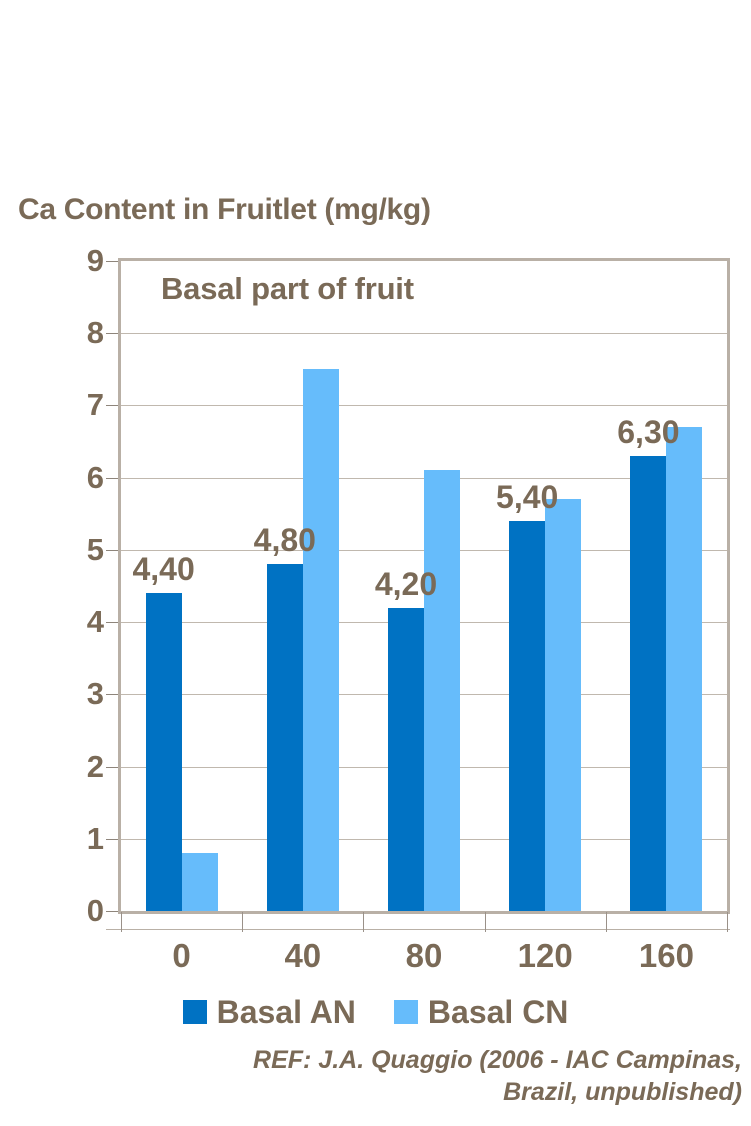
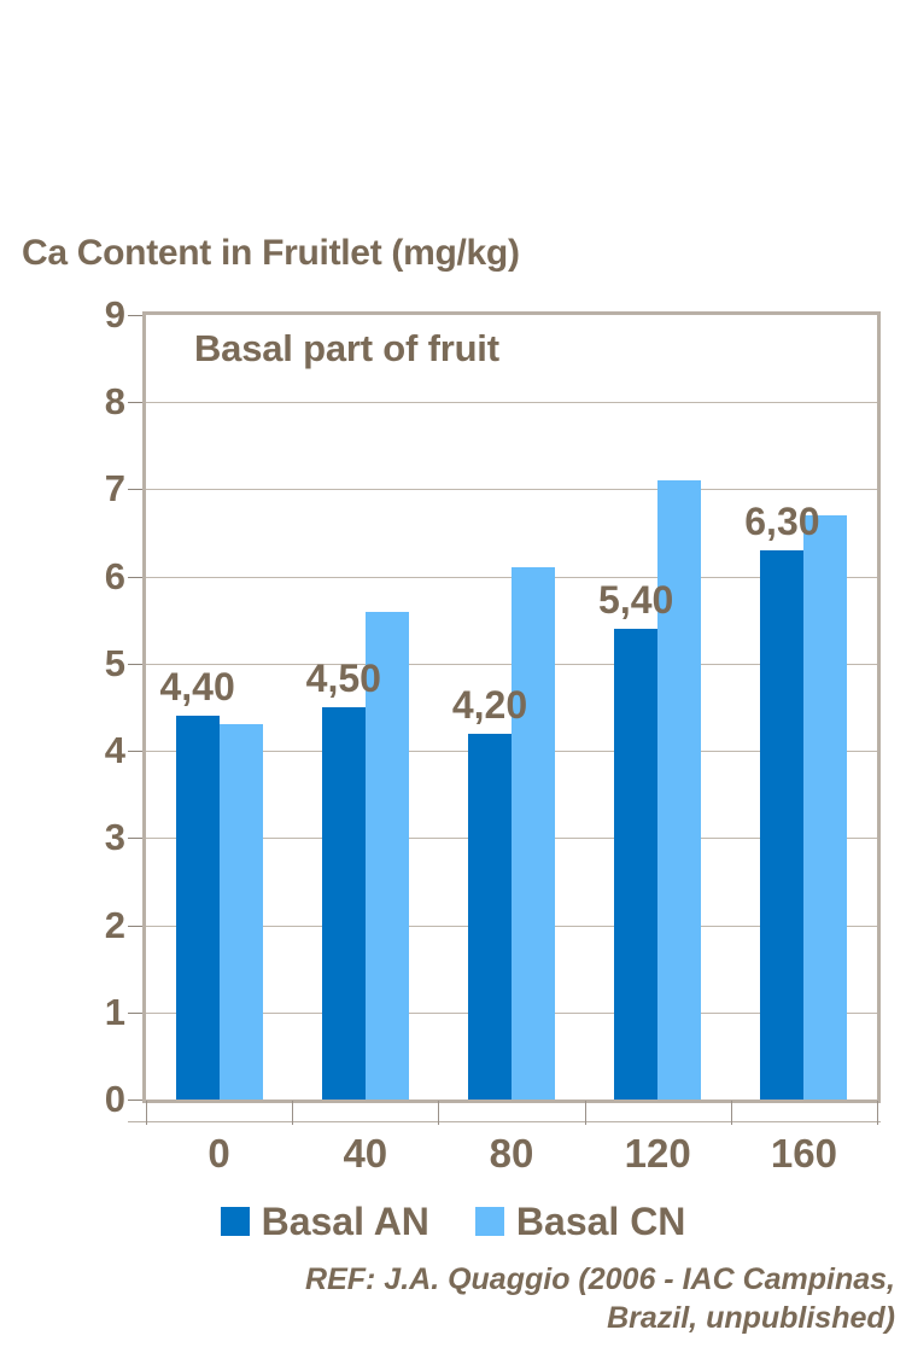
Basal CN/0: 0.8 -> 4.3
Basal AN/40: 4,80 -> 4,50
Basal CN/40: 7.5 -> 5.6
Basal CN/120: 5.7 -> 7.1
